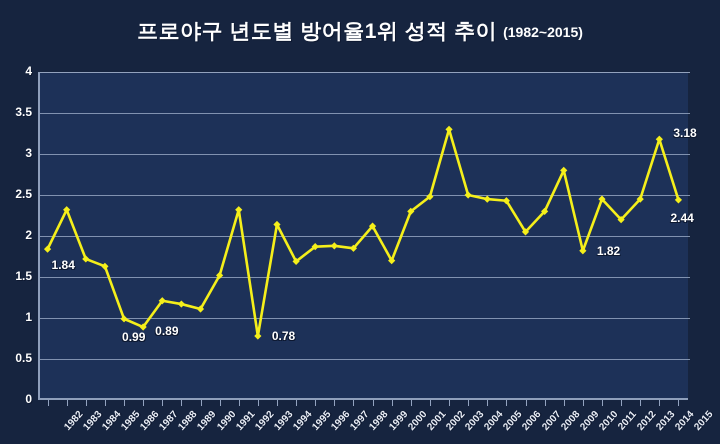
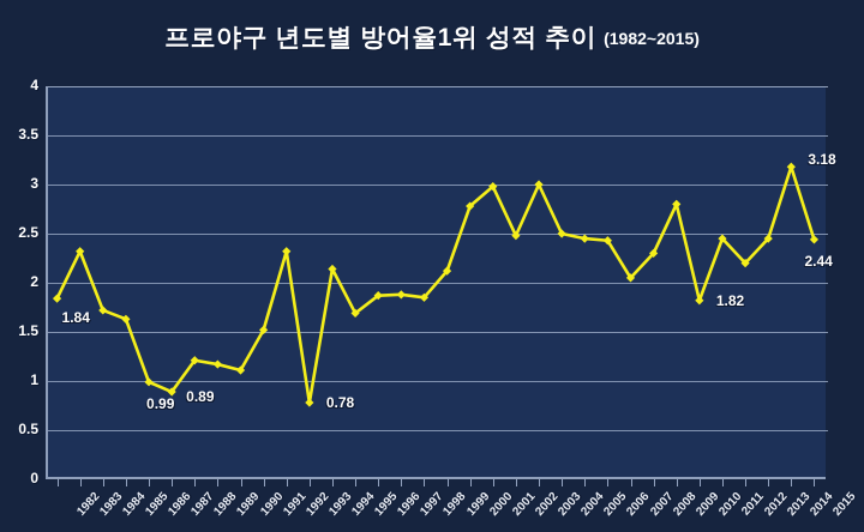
2000: 1.7 -> 2.8
2001: 2.3 -> 3.0
2003: 3.3 -> 3.0
